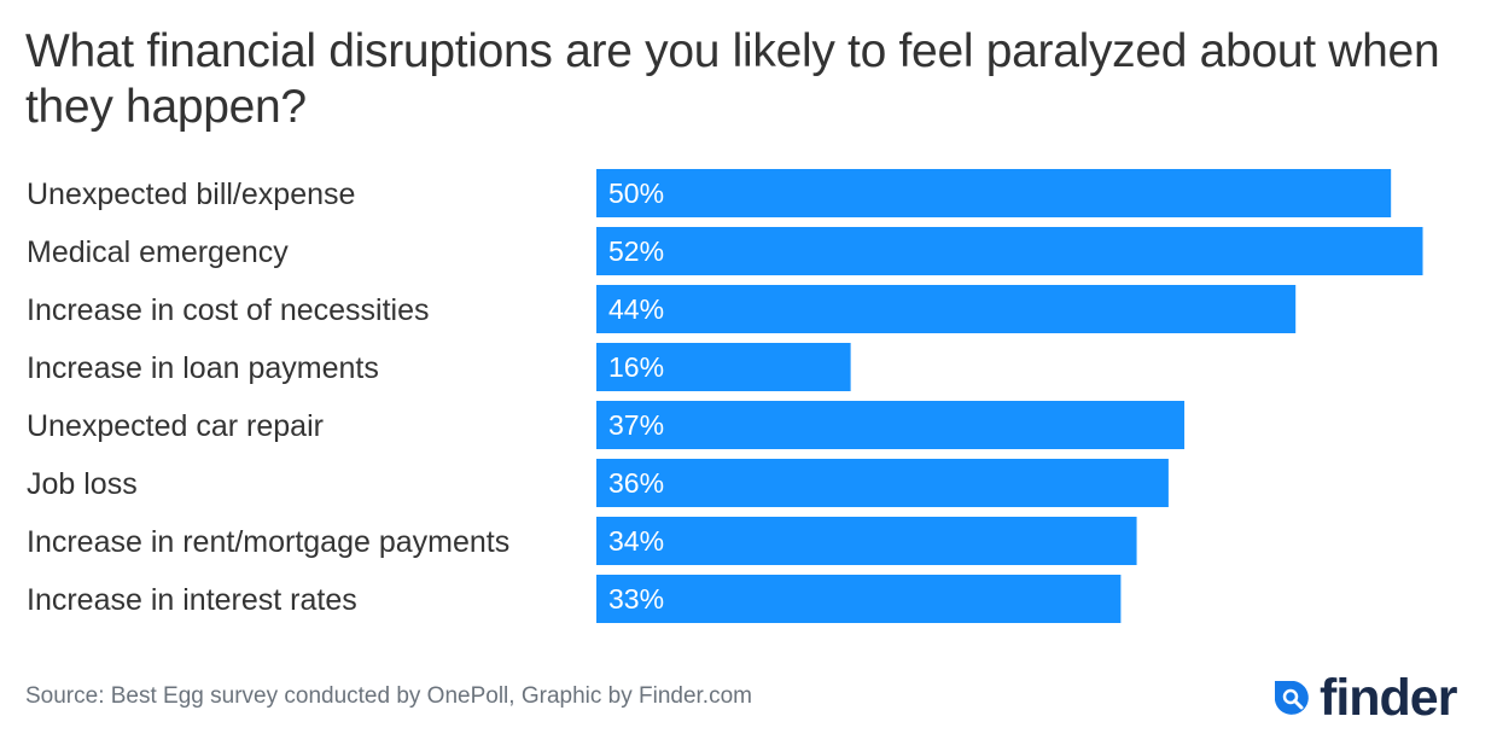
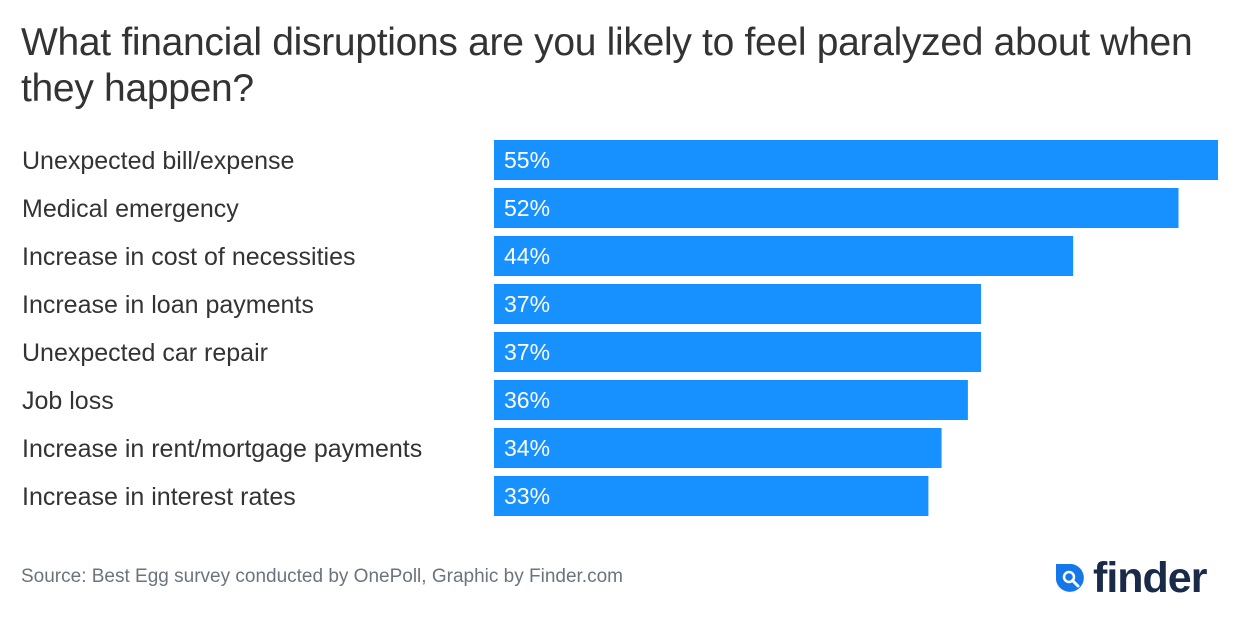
Unexpected bill/expense: 50% -> 55%
Increase in loan payments: 16% -> 37%
